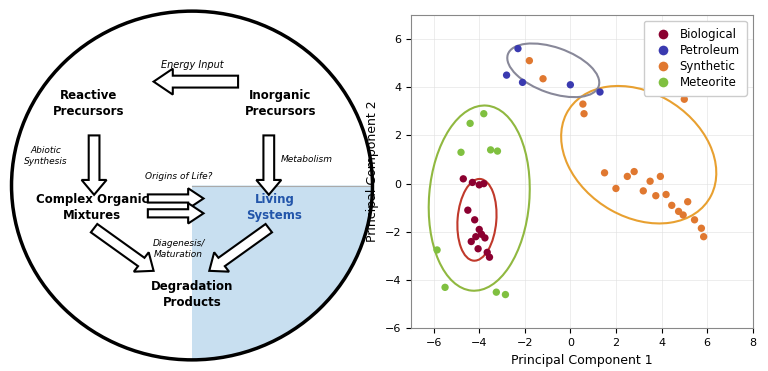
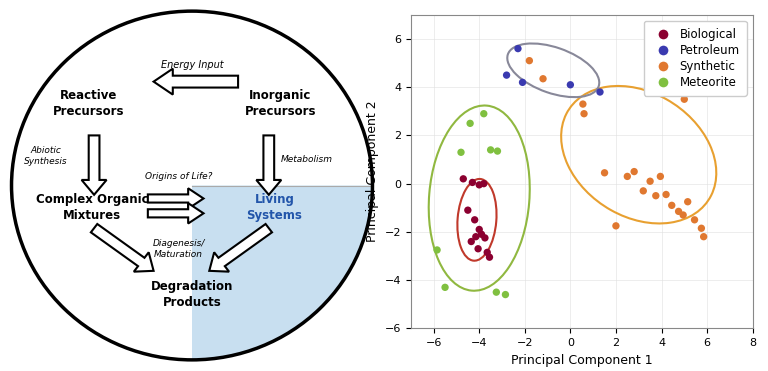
Synthetic/2: -0.20 -> -1.75
